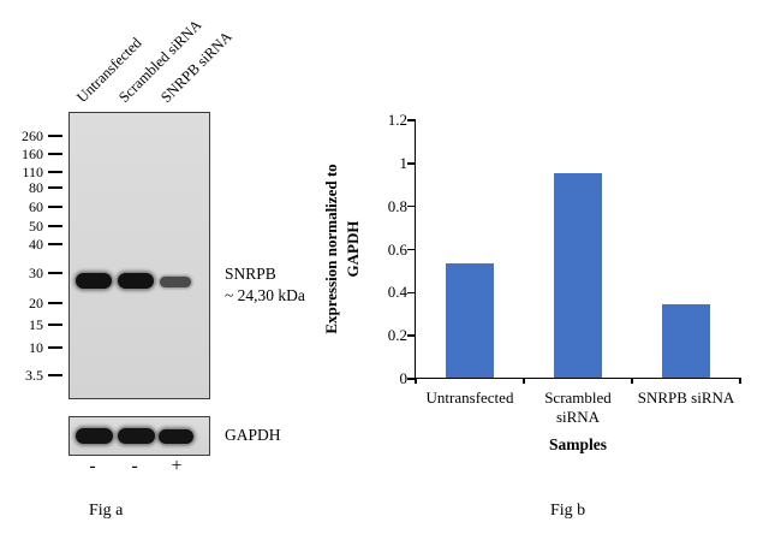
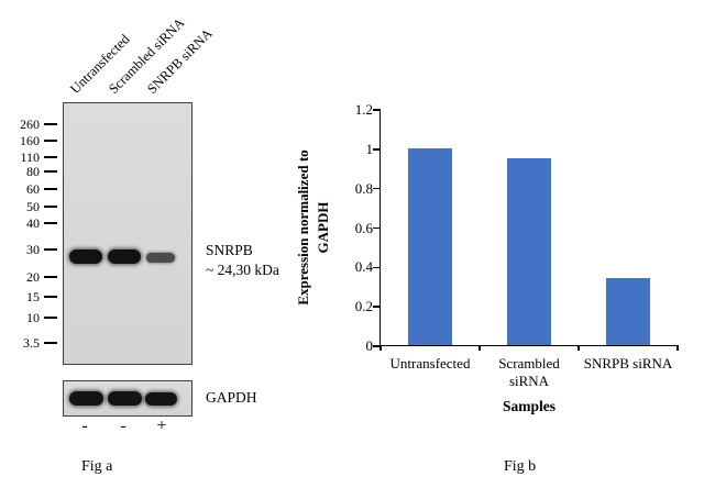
Untransfected: 0.53 -> 1.00
